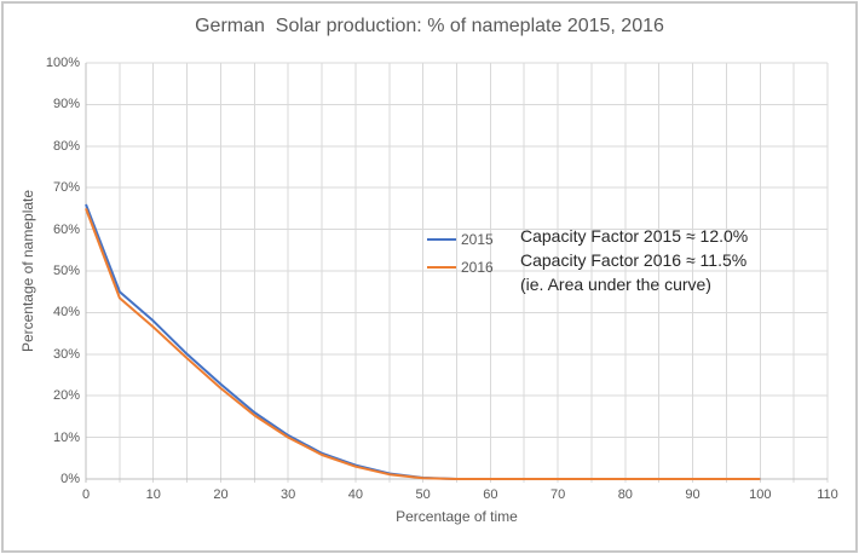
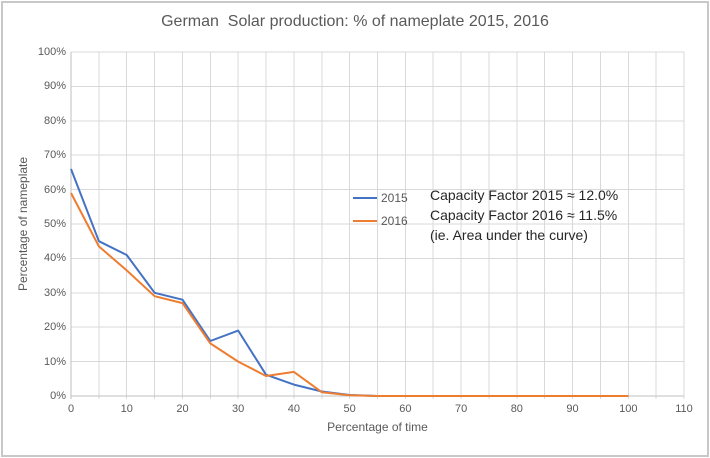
2016/0: 65% -> 59%
2015/10: 38% -> 41%
2015/20: 23% -> 28%
2016/20: 22% -> 27%
2015/30: 10% -> 19%
2016/40: 3% -> 7%
